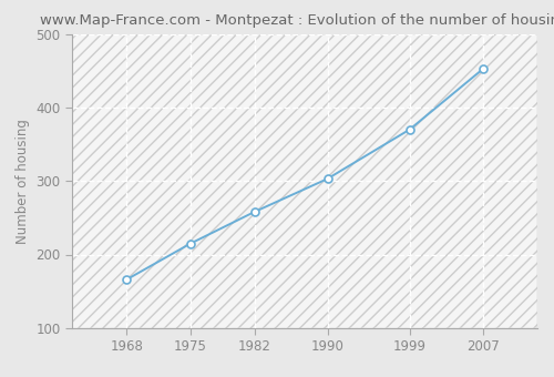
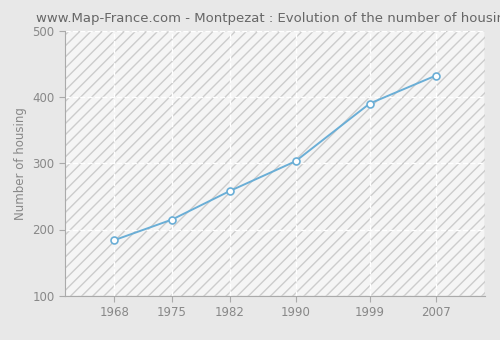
1968: 166 -> 184
1999: 370 -> 390
2007: 452 -> 432
